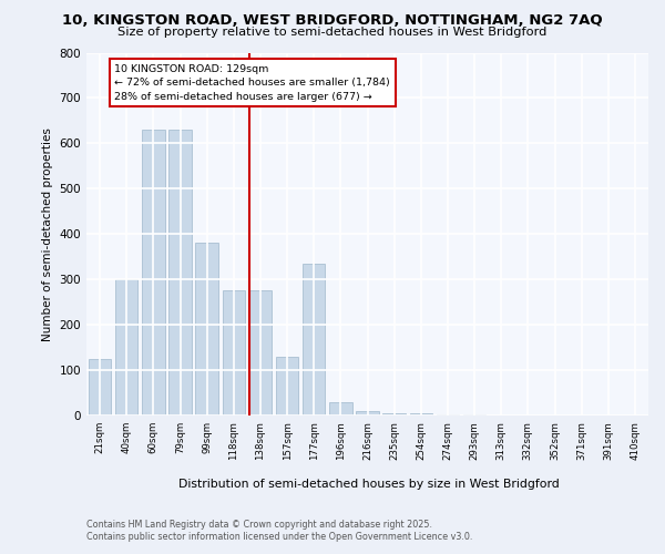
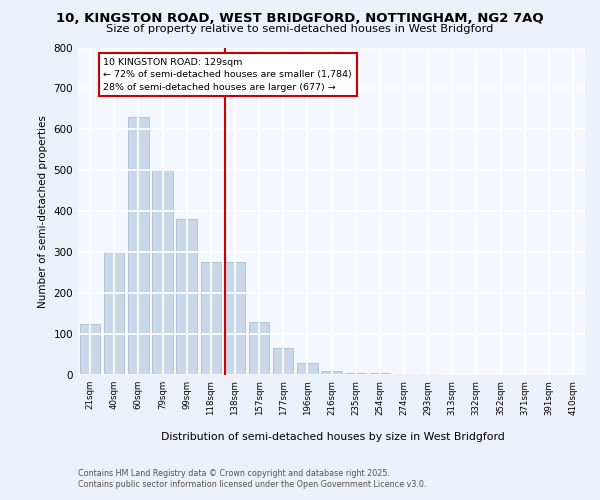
79sqm: 630 -> 500
177sqm: 335 -> 65
